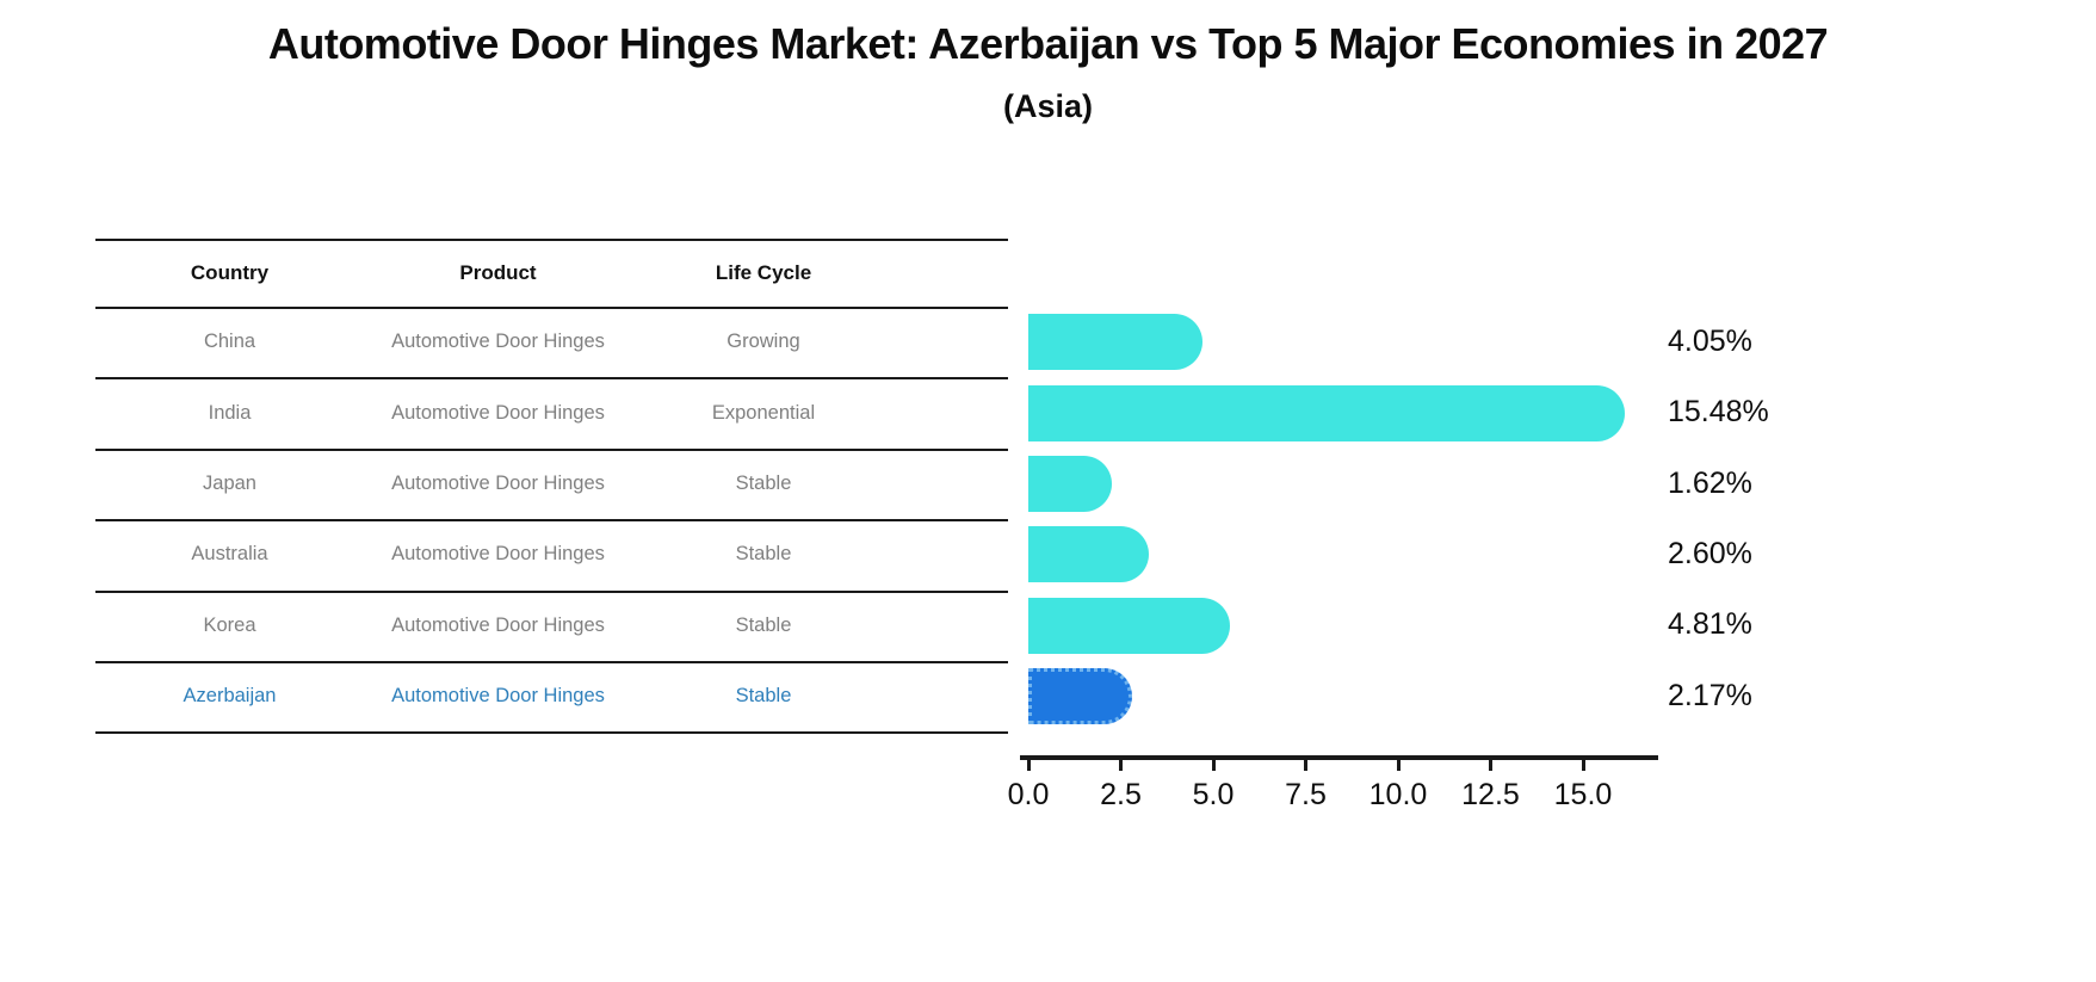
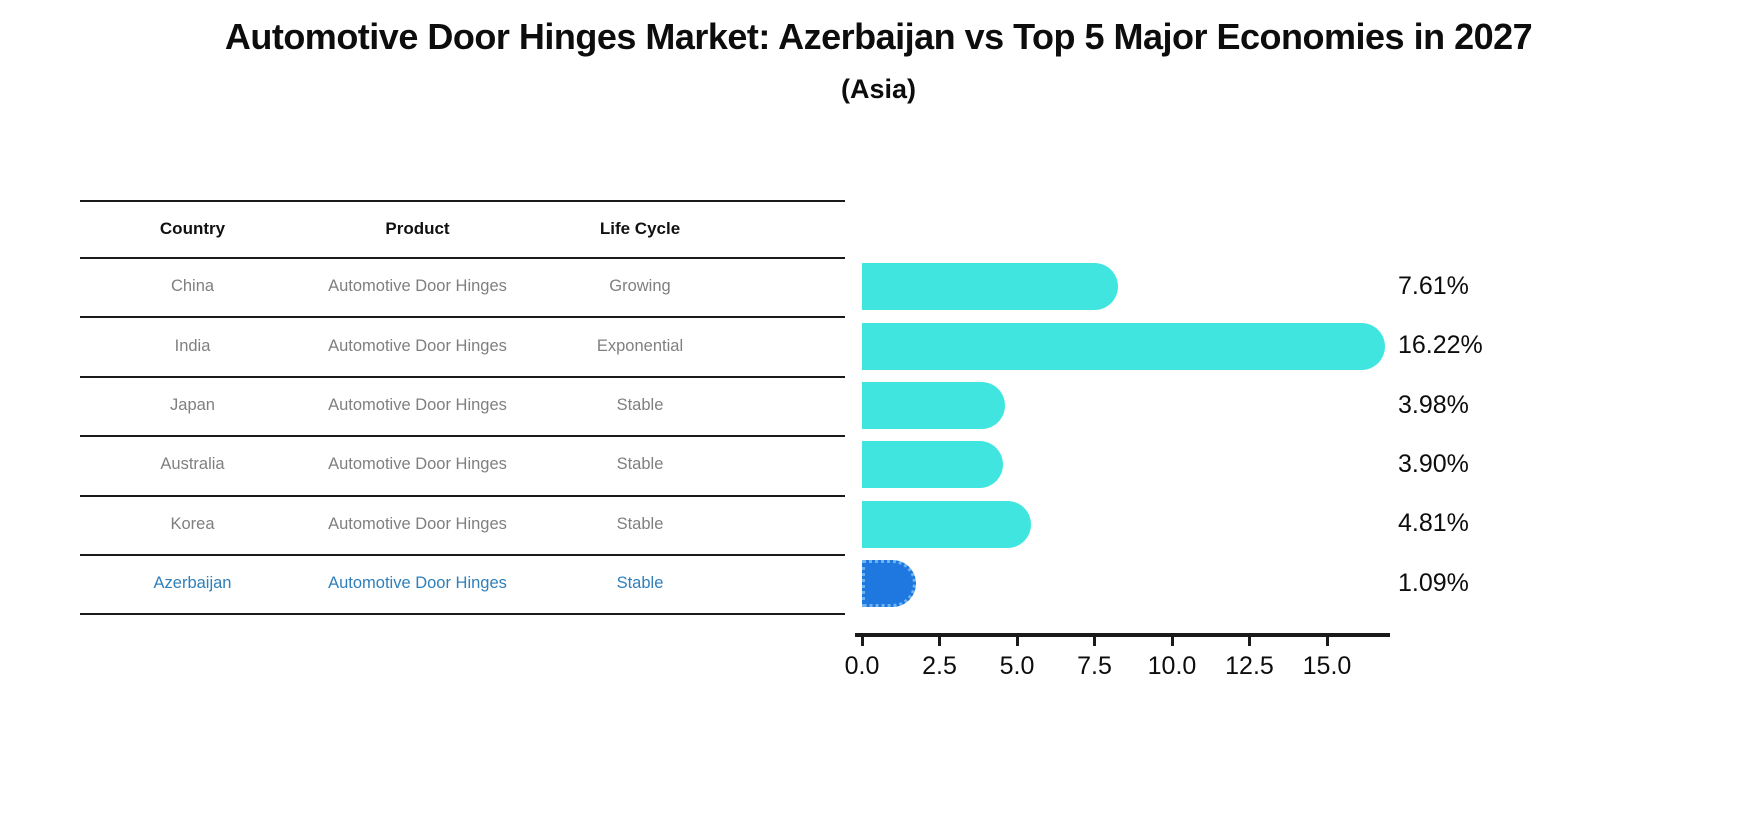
China: 4.05% -> 7.61%
India: 15.48% -> 16.22%
Japan: 1.62% -> 3.98%
Australia: 2.60% -> 3.90%
Azerbaijan: 2.17% -> 1.09%
